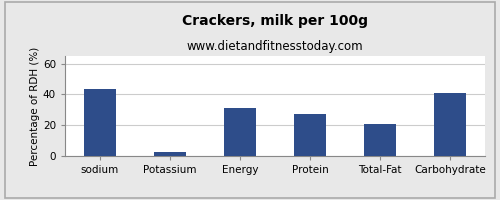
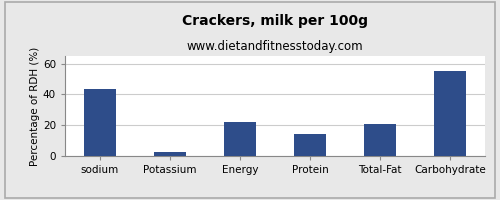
Energy: 31 -> 22
Protein: 27 -> 14
Carbohydrate: 41 -> 55
